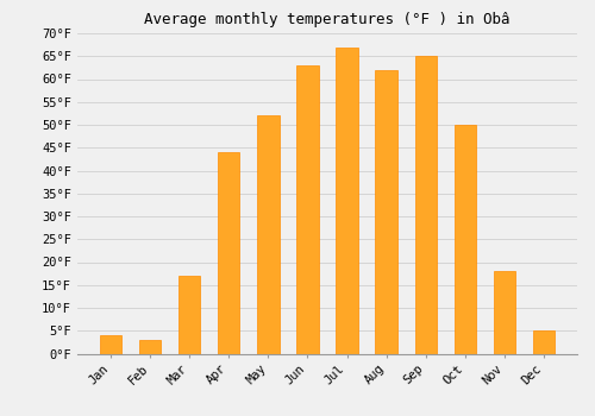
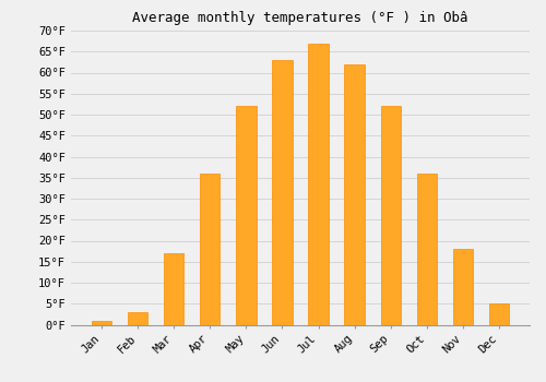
Jan: 4°F -> 1°F
Apr: 44°F -> 36°F
Sep: 65°F -> 52°F
Oct: 50°F -> 36°F
